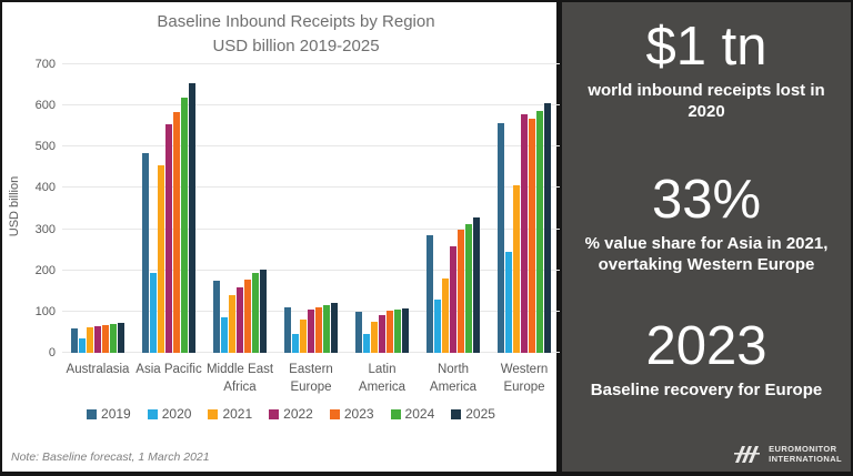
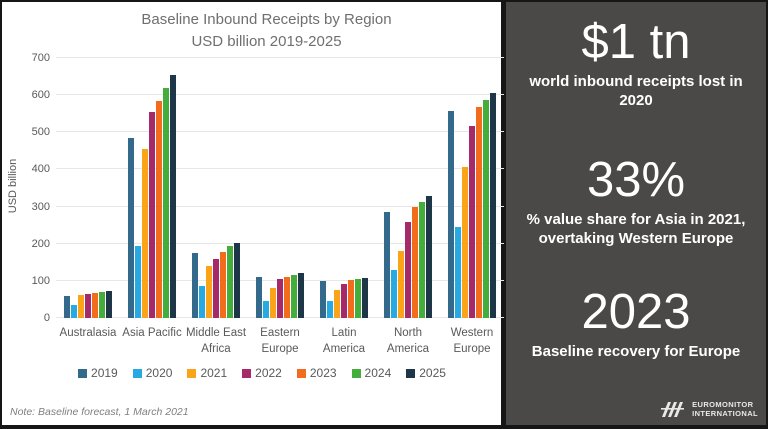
2022/Western Europe: 580 -> 520
